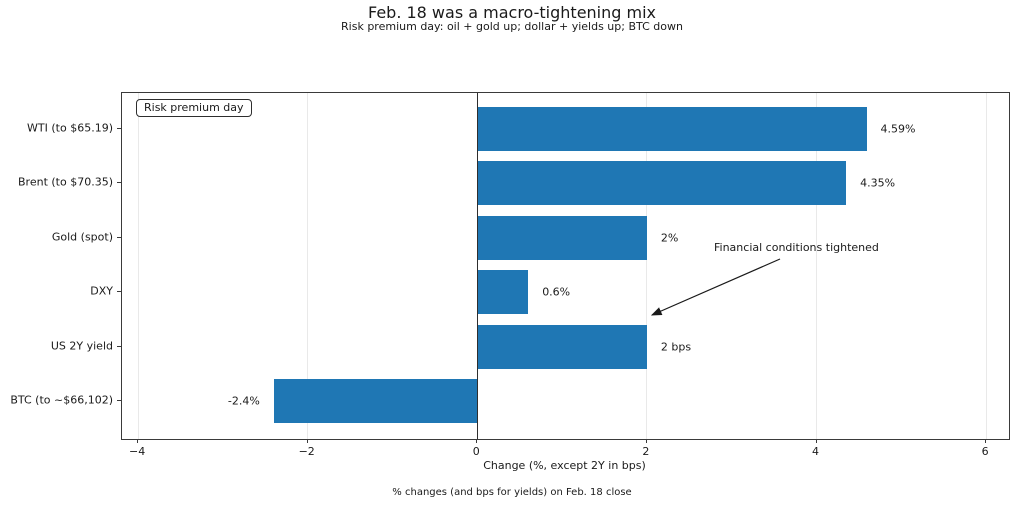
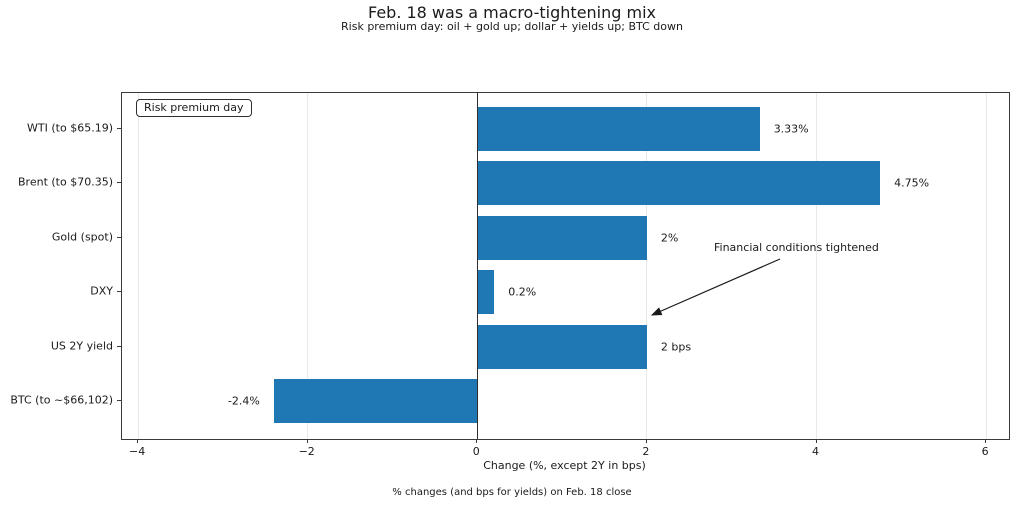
WTI (to $65.19): 4.59% -> 3.33%
Brent (to $70.35): 4.35% -> 4.75%
DXY: 0.6% -> 0.2%
